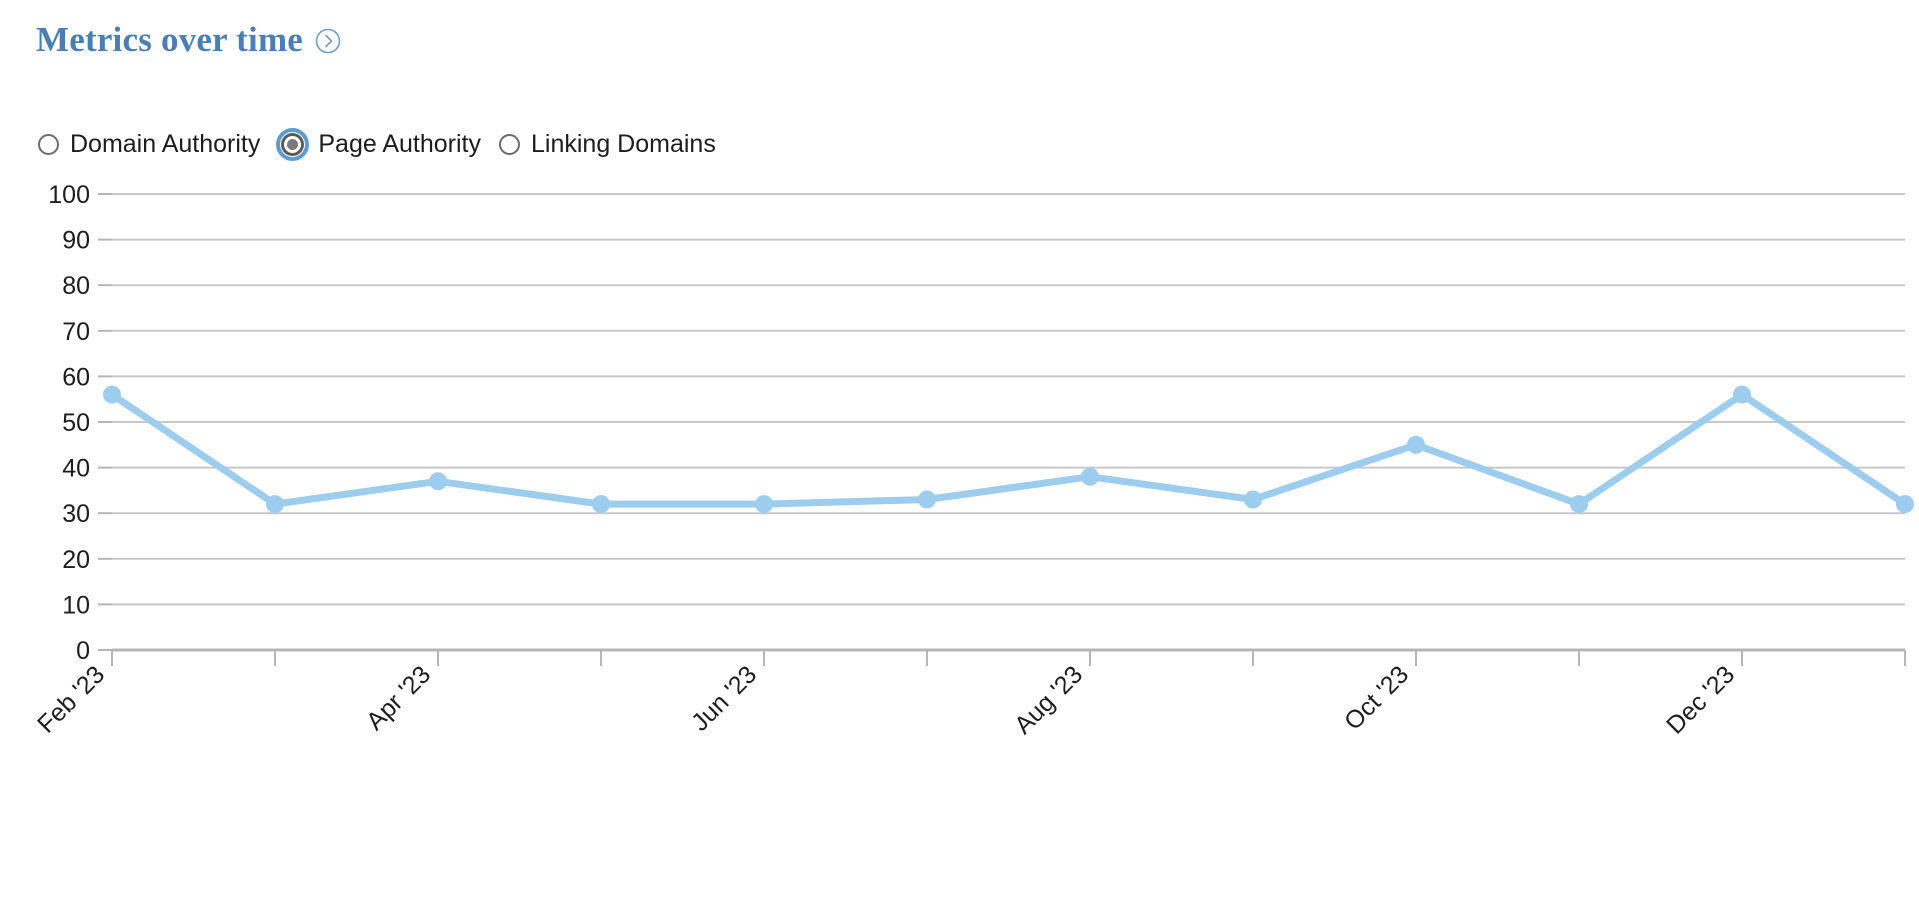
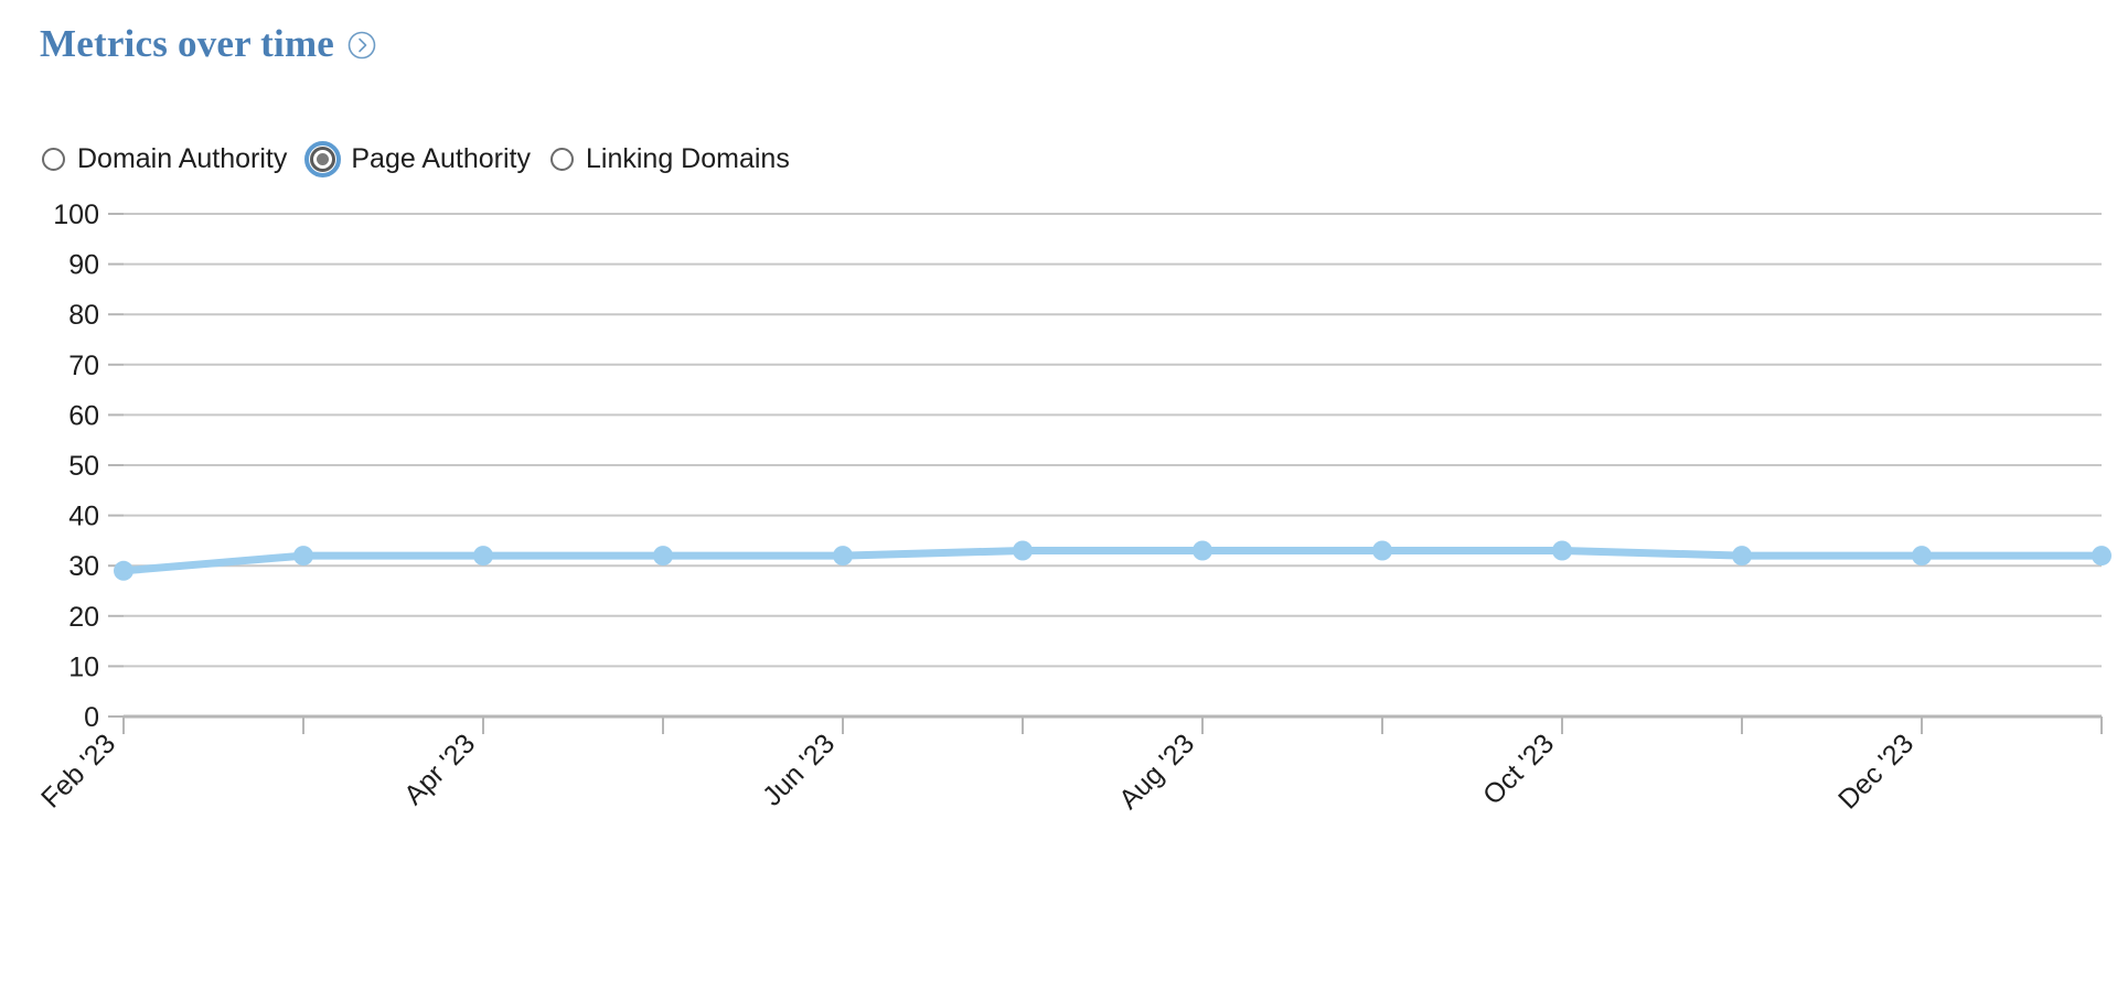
Feb '23: 56 -> 29
Apr '23: 37 -> 32
Aug '23: 38 -> 33
Oct '23: 45 -> 33
Dec '23: 56 -> 32
